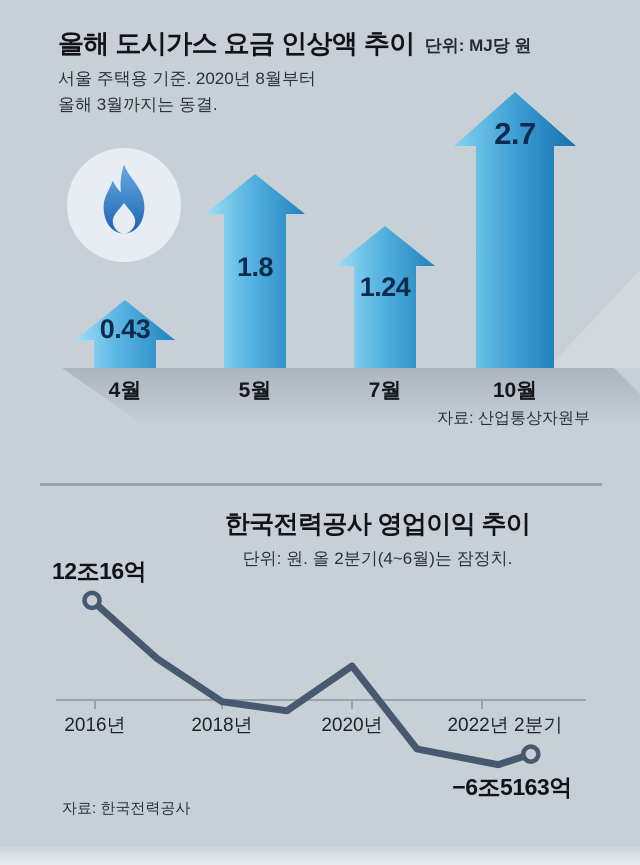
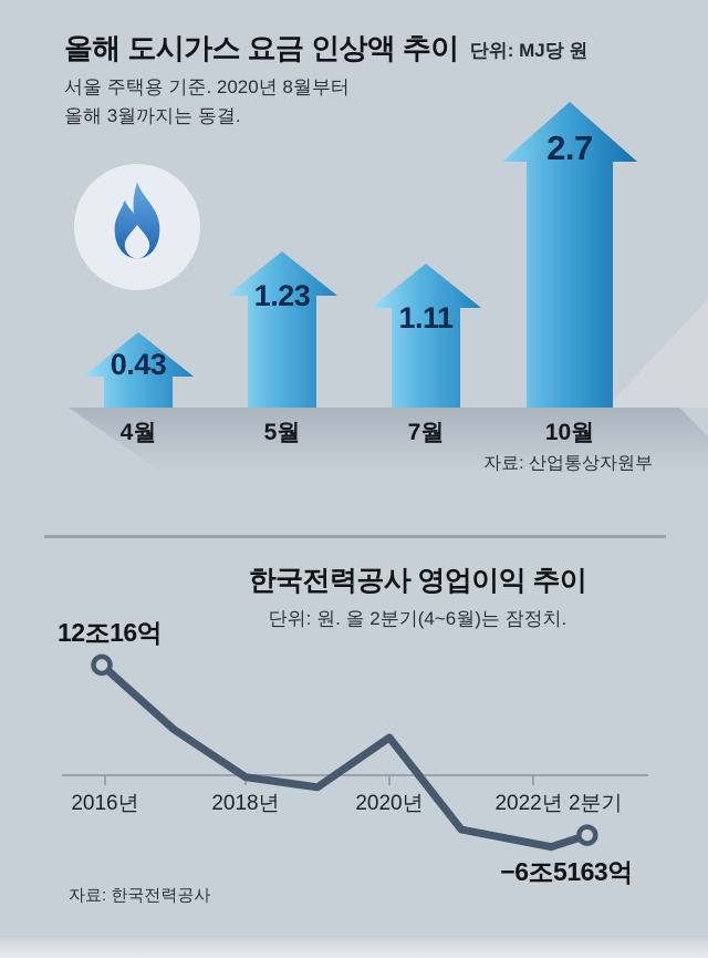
올해 도시가스 요금 인상액 추이/5월: 1.8 -> 1.23
올해 도시가스 요금 인상액 추이/7월: 1.24 -> 1.11
